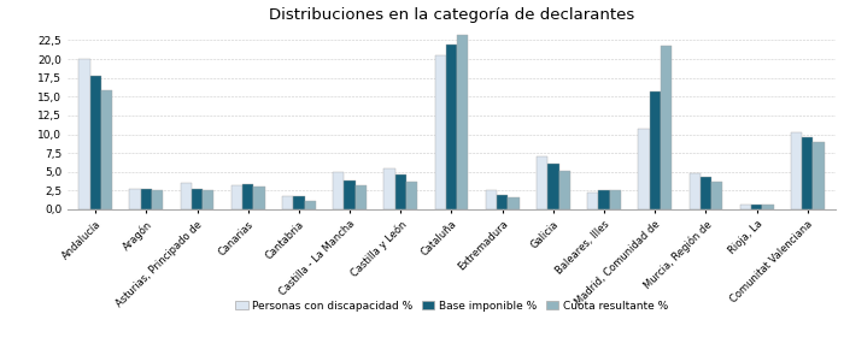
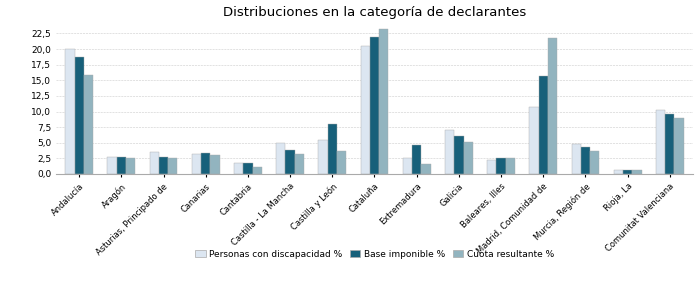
Base imponible %/Andalucía: 17,8 -> 18,8
Base imponible %/Castilla y León: 4,7 -> 8,0
Base imponible %/Extremadura: 1,9 -> 4,6
